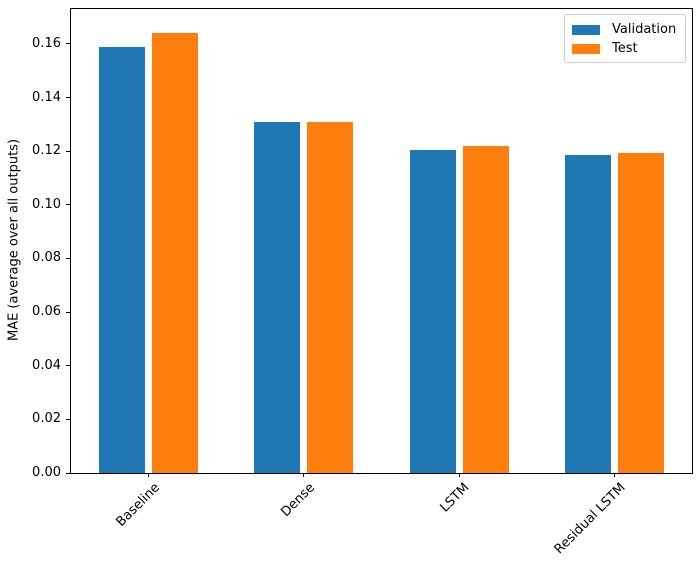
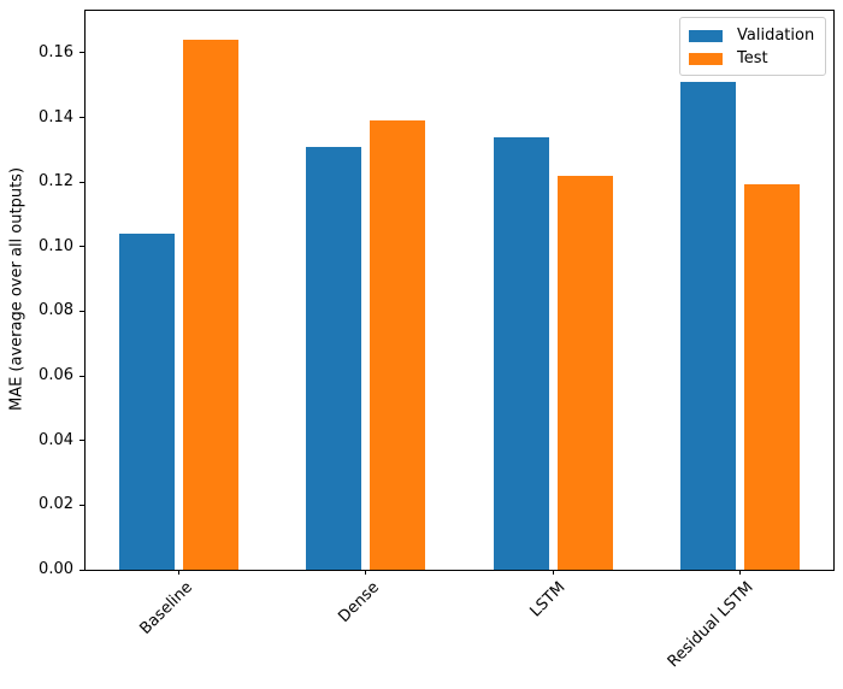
Validation/Baseline: 0.159 -> 0.104
Test/Dense: 0.131 -> 0.139
Validation/LSTM: 0.120 -> 0.134
Validation/Residual LSTM: 0.118 -> 0.151
